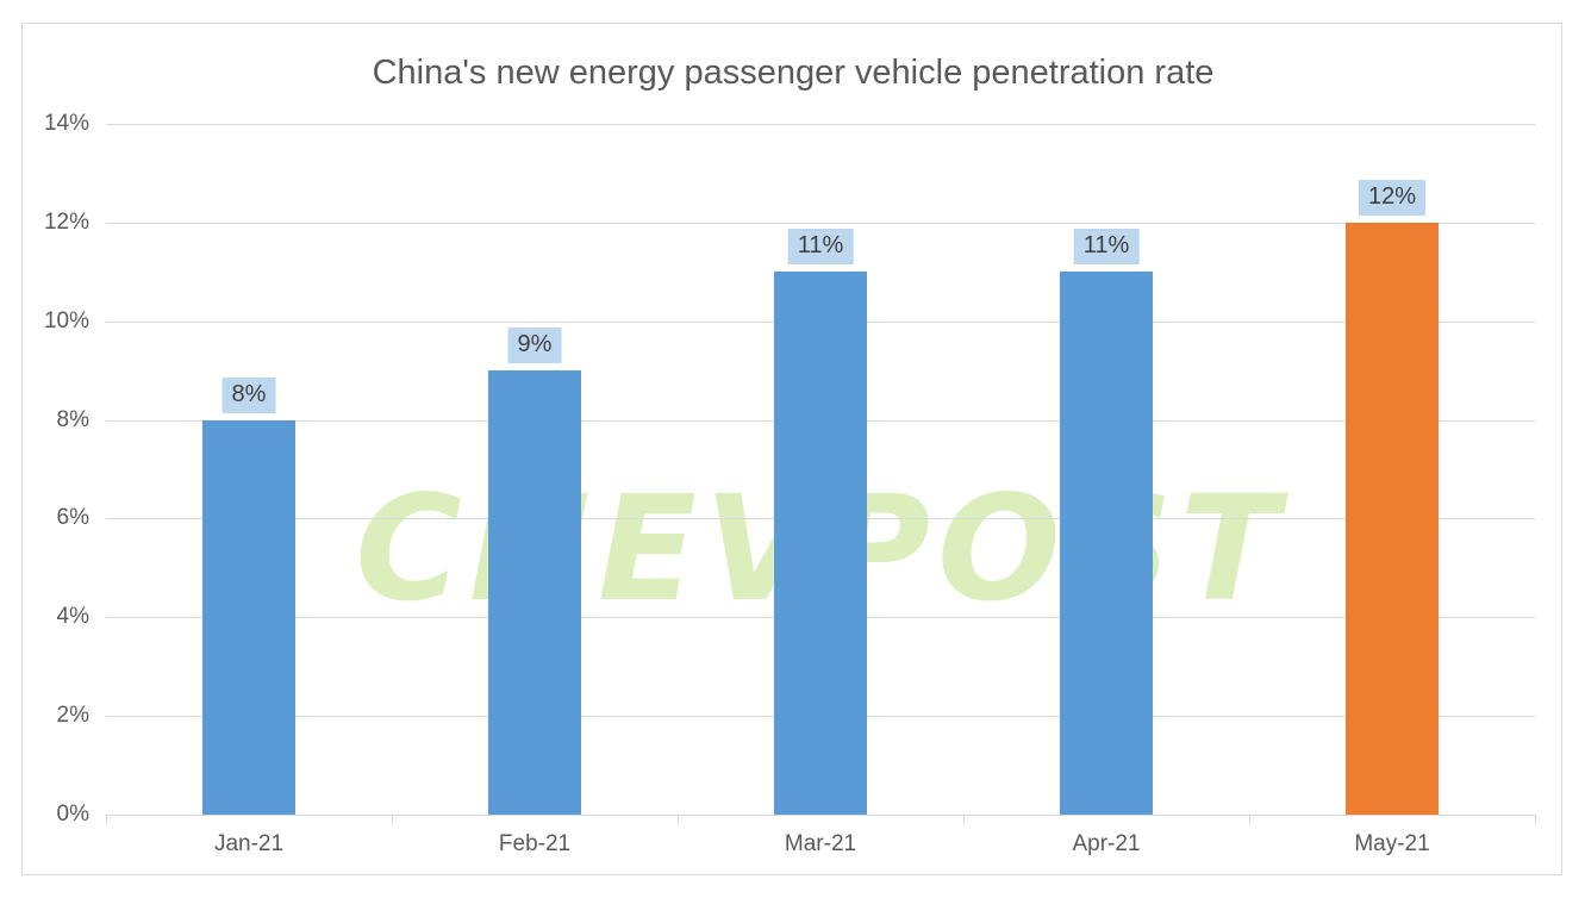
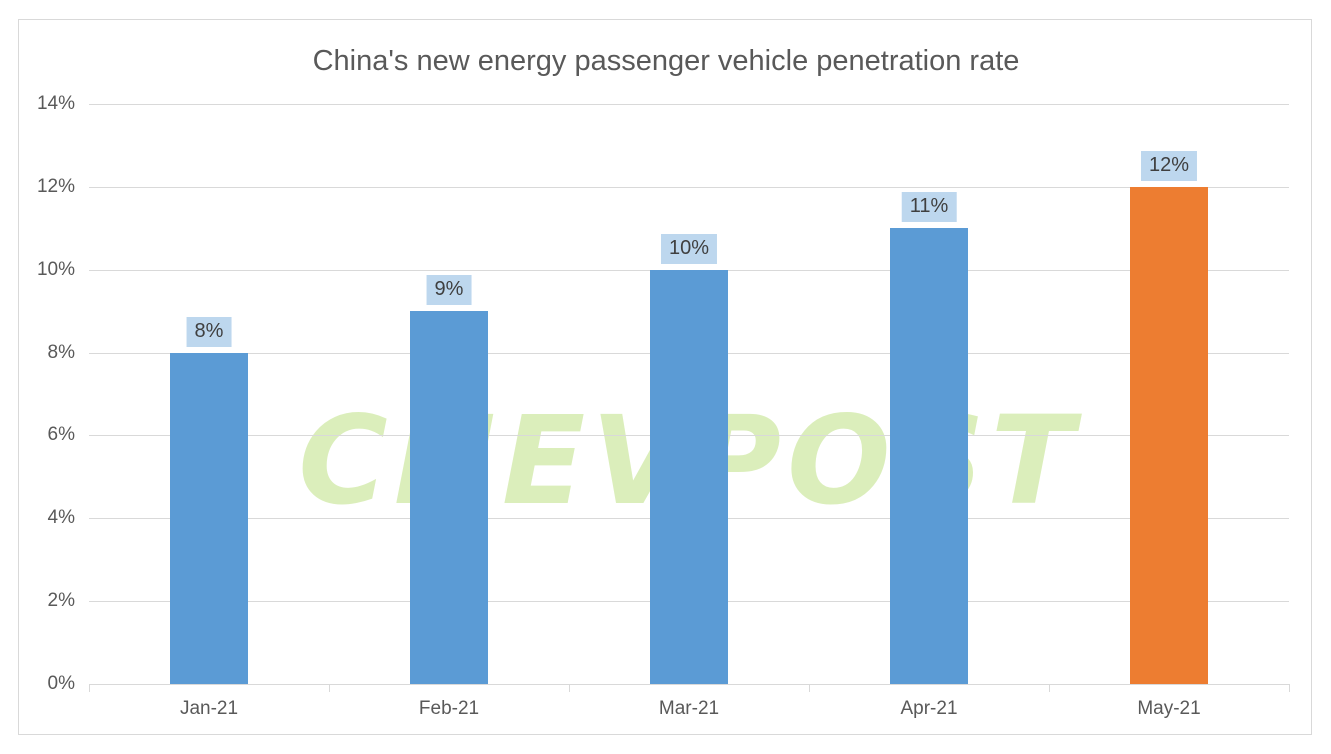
Mar-21: 11% -> 10%
